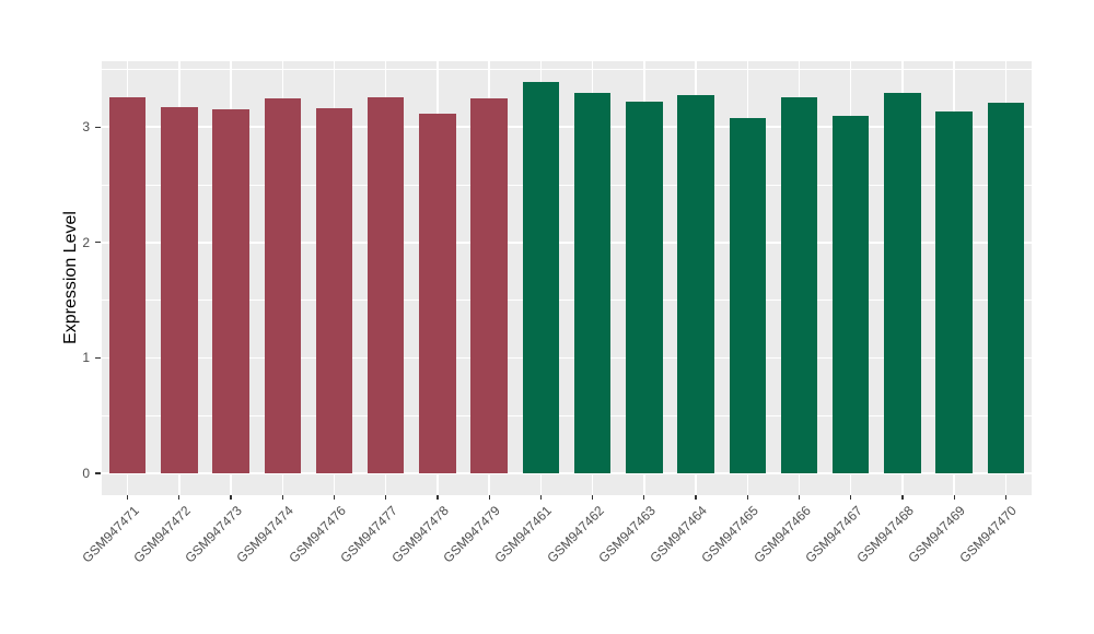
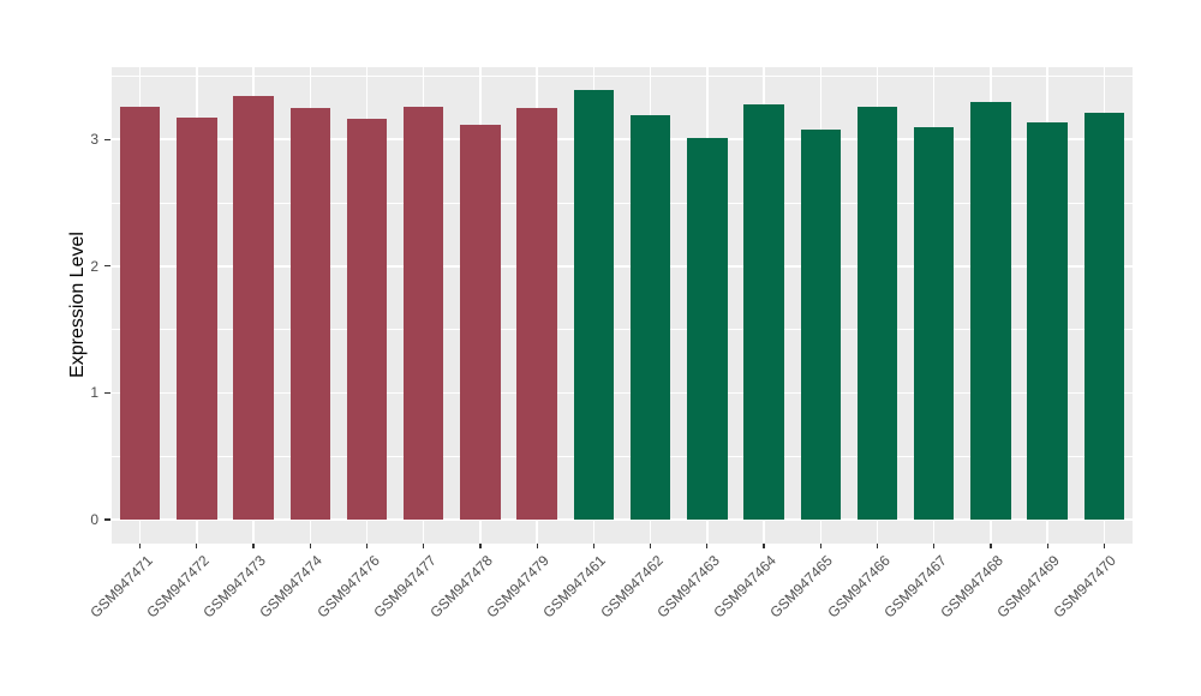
GSM947473: 3.15 -> 3.34
GSM947462: 3.30 -> 3.19
GSM947463: 3.22 -> 3.01
